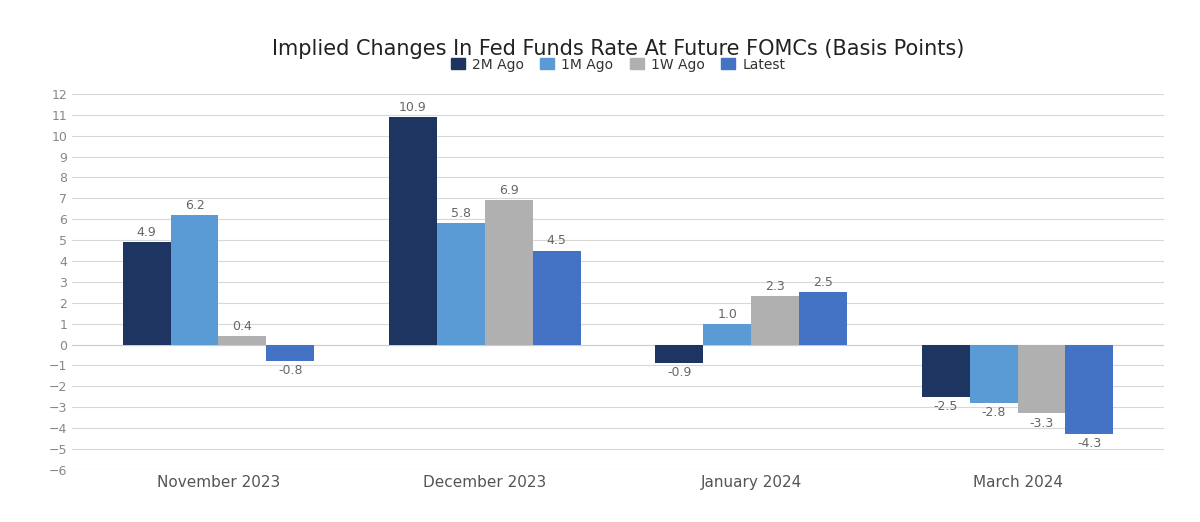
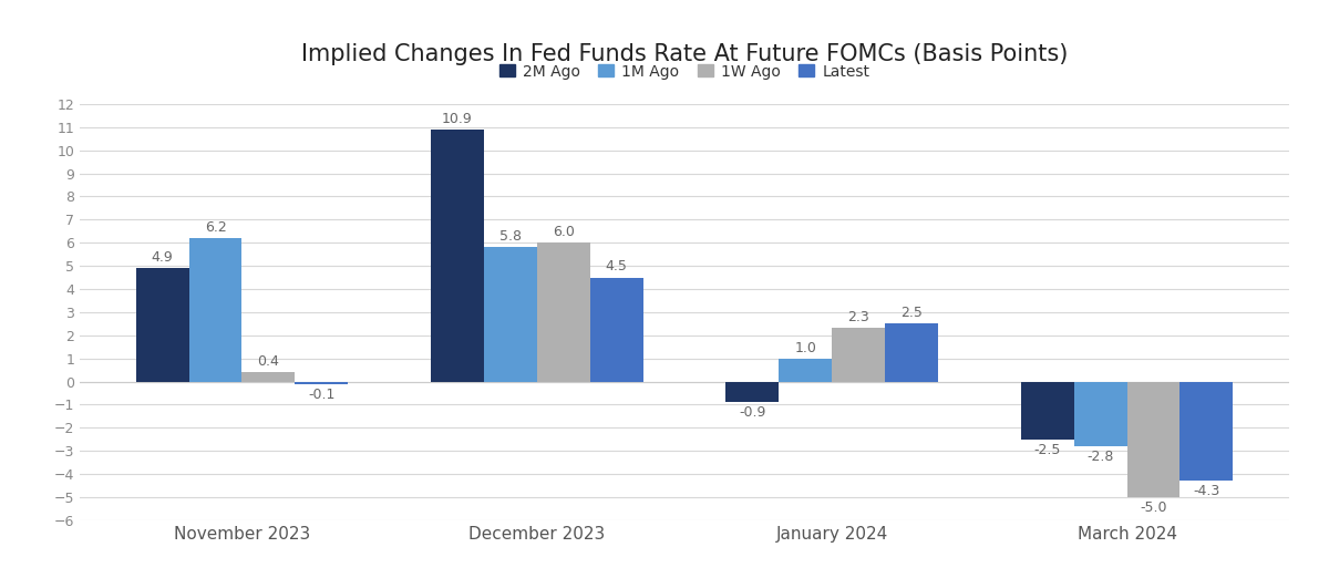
Latest/November 2023: -0.8 -> -0.1
1W Ago/December 2023: 6.9 -> 6.0
1W Ago/March 2024: -3.3 -> -5.0
